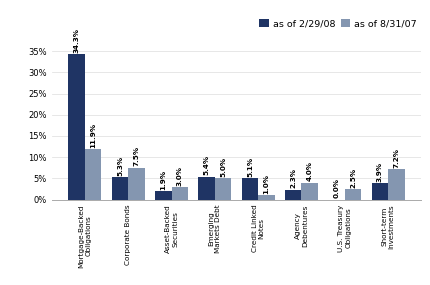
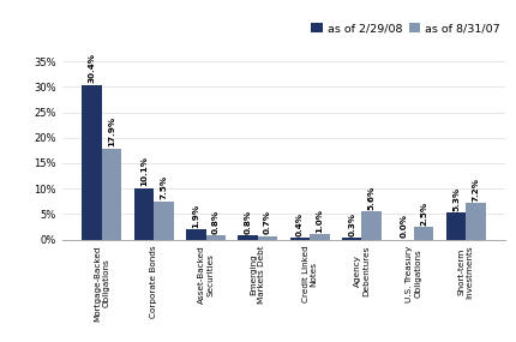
as of 2/29/08/Mortgage-Backed Obligations: 34.3% -> 30.4%
as of 8/31/07/Mortgage-Backed Obligations: 11.9% -> 17.9%
as of 2/29/08/Corporate Bonds: 5.3% -> 10.1%
as of 8/31/07/Asset-Backed Securities: 3.0% -> 0.8%
as of 2/29/08/Emerging Markets Debt: 5.4% -> 0.8%
as of 8/31/07/Emerging Markets Debt: 5.0% -> 0.7%
as of 2/29/08/Credit Linked Notes: 5.1% -> 0.4%
as of 2/29/08/Agency Debentures: 2.3% -> 0.3%
as of 8/31/07/Agency Debentures: 4.0% -> 5.6%
as of 2/29/08/Short-term Investments: 3.9% -> 5.3%
